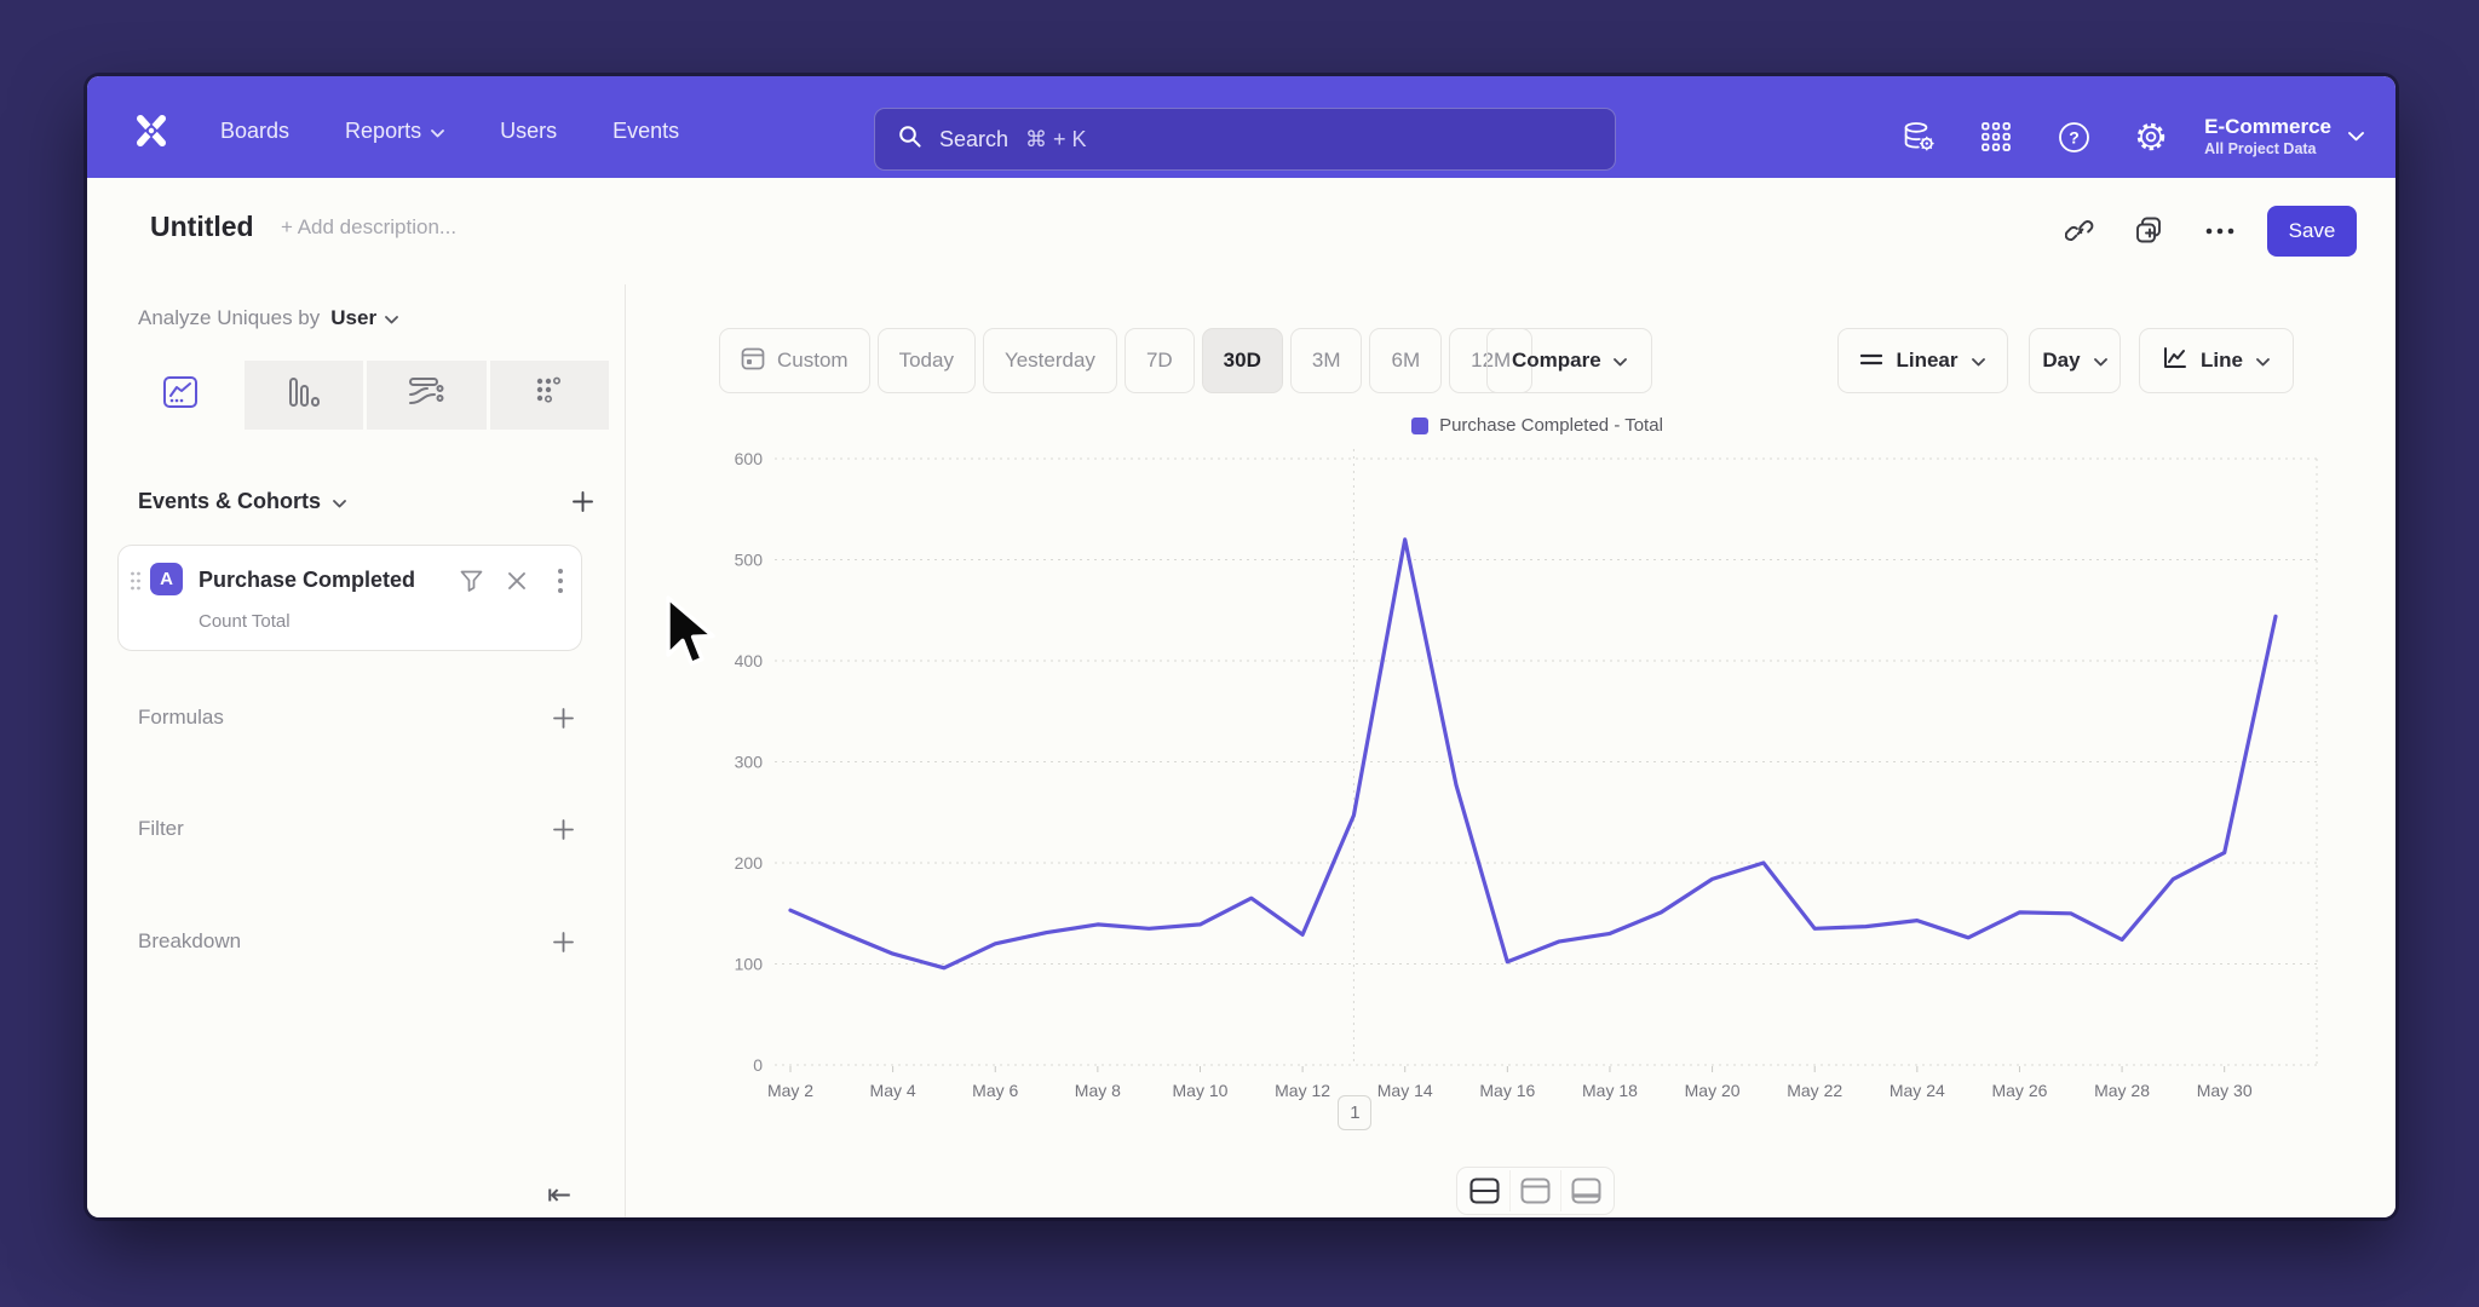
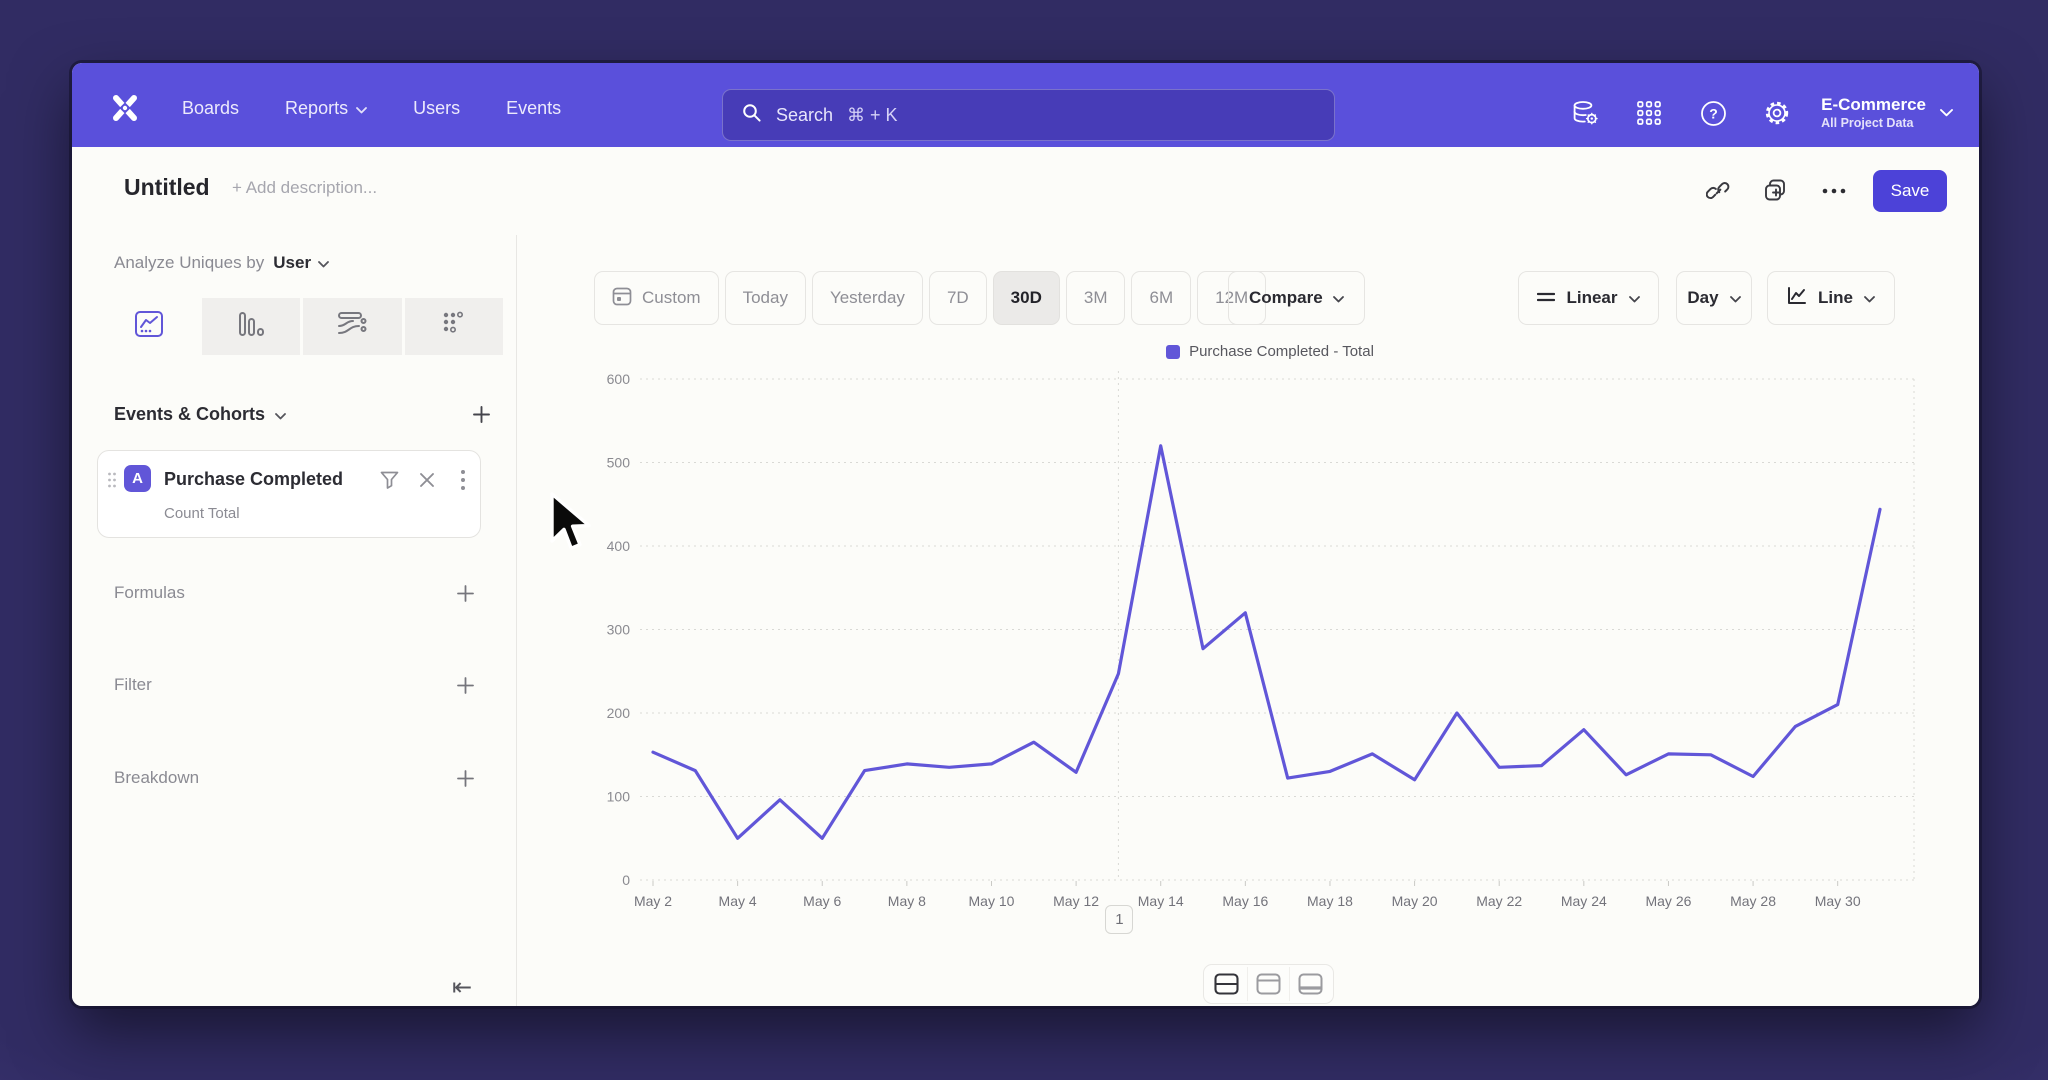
May 4: 110 -> 50
May 6: 120 -> 50
May 16: 100 -> 320
May 20: 180 -> 120
May 24: 140 -> 180
